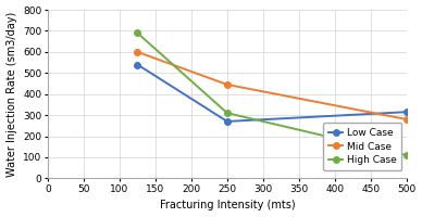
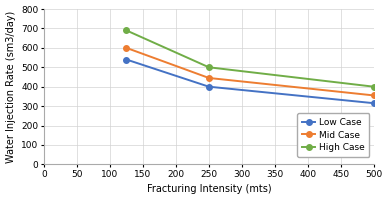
Low Case/250: 270 -> 400
High Case/250: 310 -> 500
Mid Case/500: 280 -> 360
High Case/500: 110 -> 400
